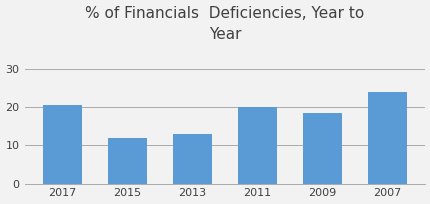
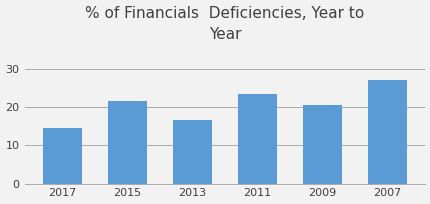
2017: 20.5 -> 14.5
2015: 12.0 -> 21.5
2013: 13.0 -> 16.5
2011: 20.0 -> 23.5
2009: 18.5 -> 20.5
2007: 24.0 -> 27.0
